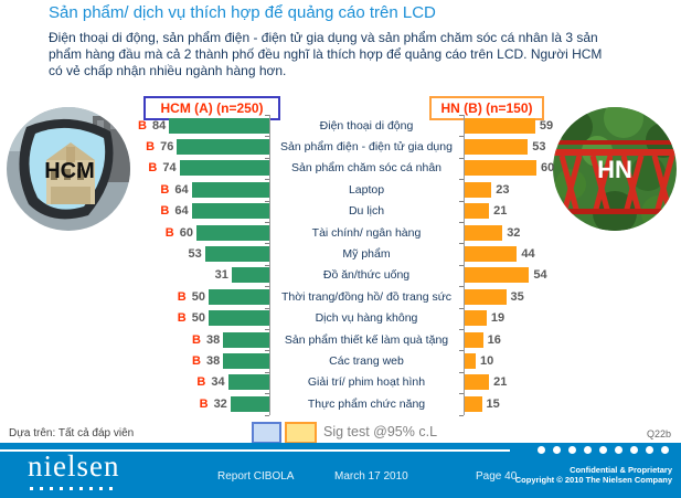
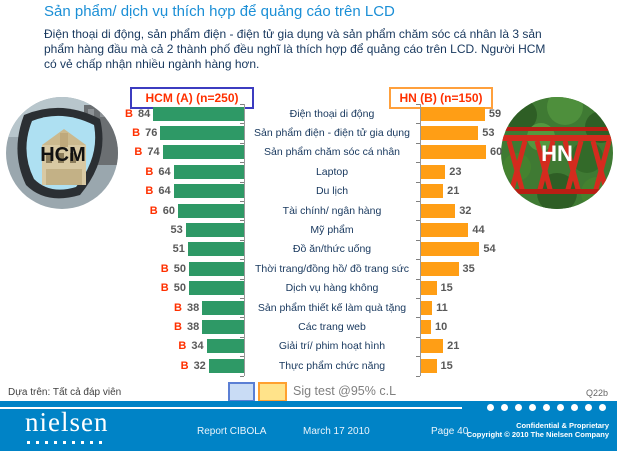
HCM (A) (n=250)/Đồ ăn/thức uống: 31 -> 51
HN (B) (n=150)/Dịch vụ hàng không: 19 -> 15
HN (B) (n=150)/Sản phẩm thiết kế làm quà tặng: 16 -> 11
